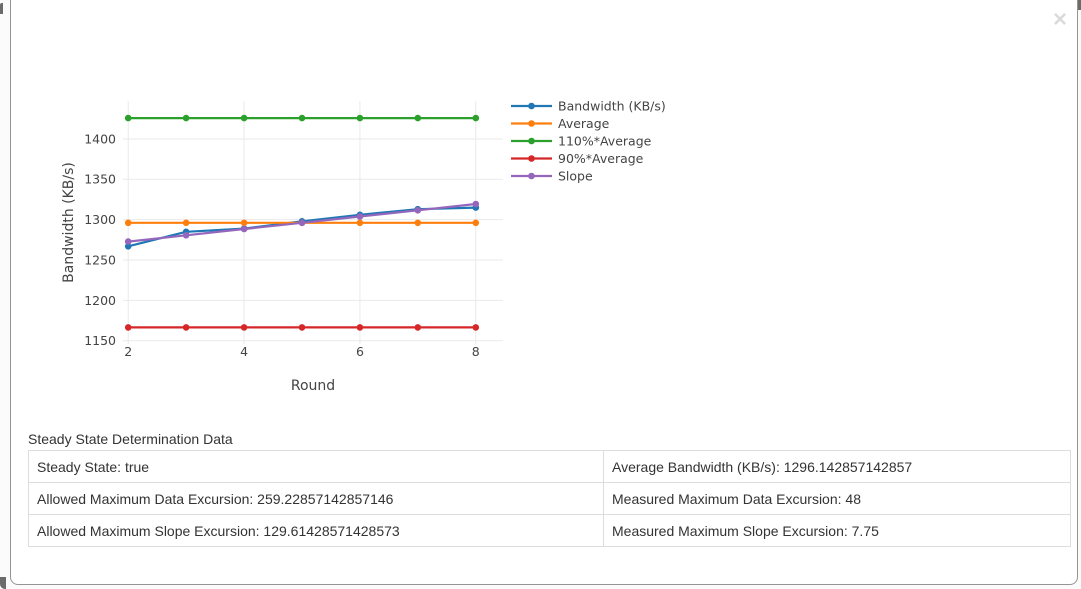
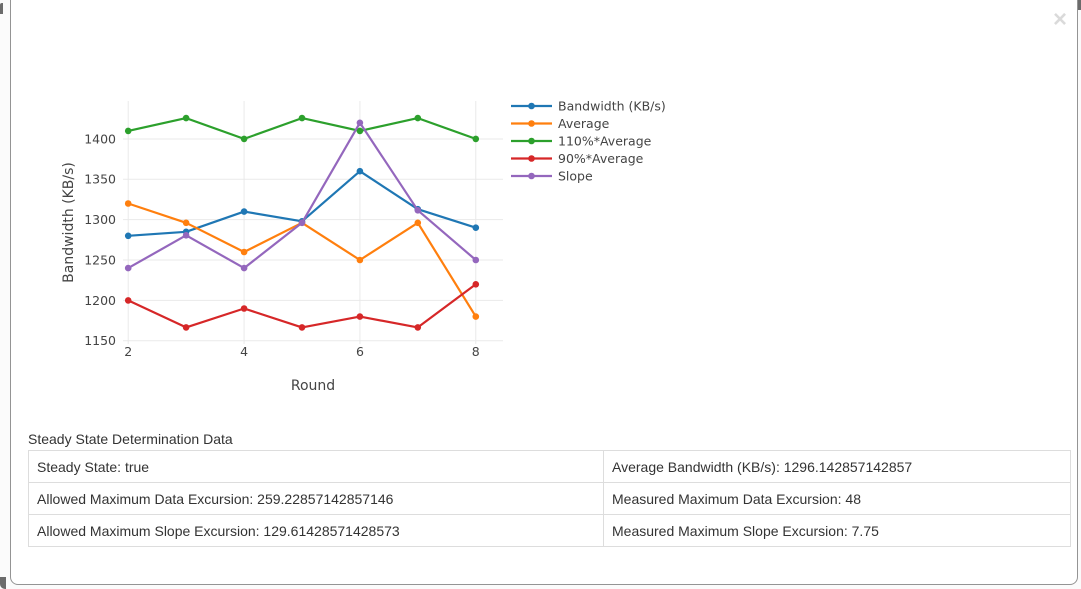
Bandwidth (KB/s)/2: 1270 -> 1280
Average/2: 1300 -> 1320
110%*Average/2: 1430 -> 1410
90%*Average/2: 1170 -> 1200
Slope/2: 1270 -> 1240
Bandwidth (KB/s)/4: 1290 -> 1310
Average/4: 1300 -> 1260
110%*Average/4: 1430 -> 1400
90%*Average/4: 1170 -> 1190
Slope/4: 1290 -> 1240
Bandwidth (KB/s)/6: 1310 -> 1360
Average/6: 1300 -> 1250
110%*Average/6: 1430 -> 1410
90%*Average/6: 1170 -> 1180
Slope/6: 1300 -> 1420
Bandwidth (KB/s)/8: 1320 -> 1290
Average/8: 1300 -> 1180
110%*Average/8: 1430 -> 1400
90%*Average/8: 1170 -> 1220
Slope/8: 1320 -> 1250
